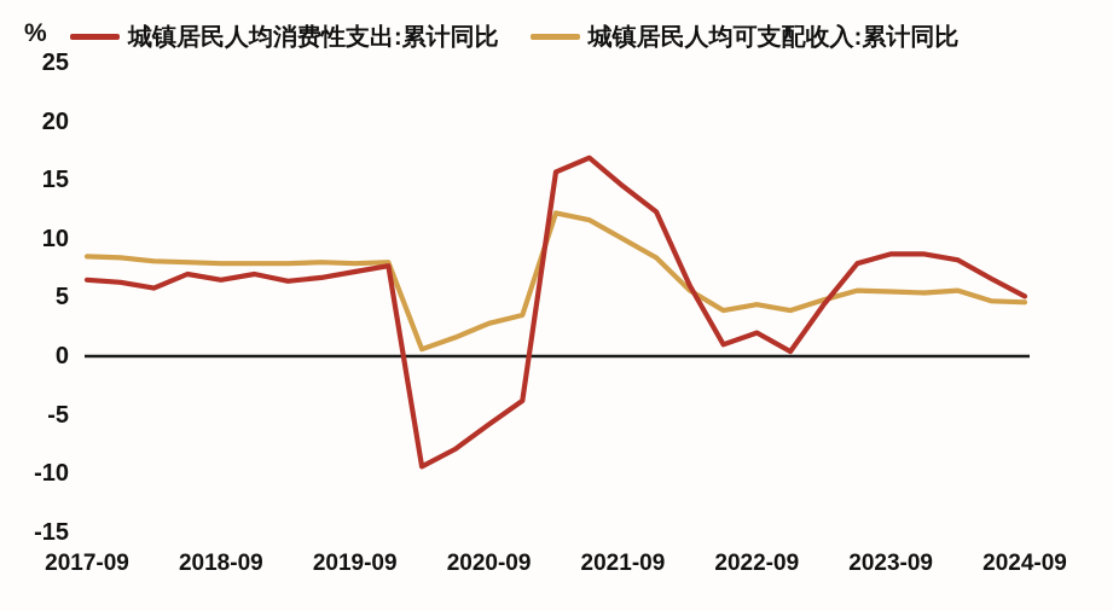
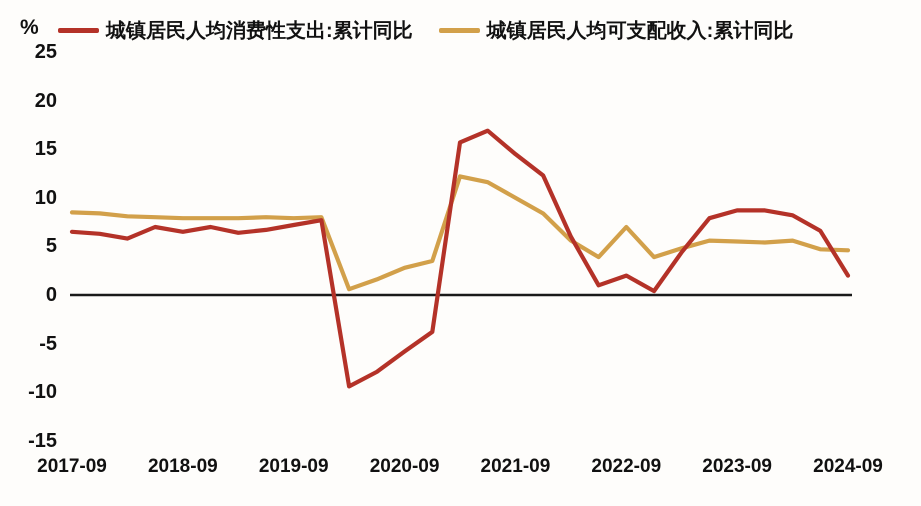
城镇居民人均可支配收入:累计同比/2022-09: 4 -> 7
城镇居民人均消费性支出:累计同比/2024-09: 5 -> 2
